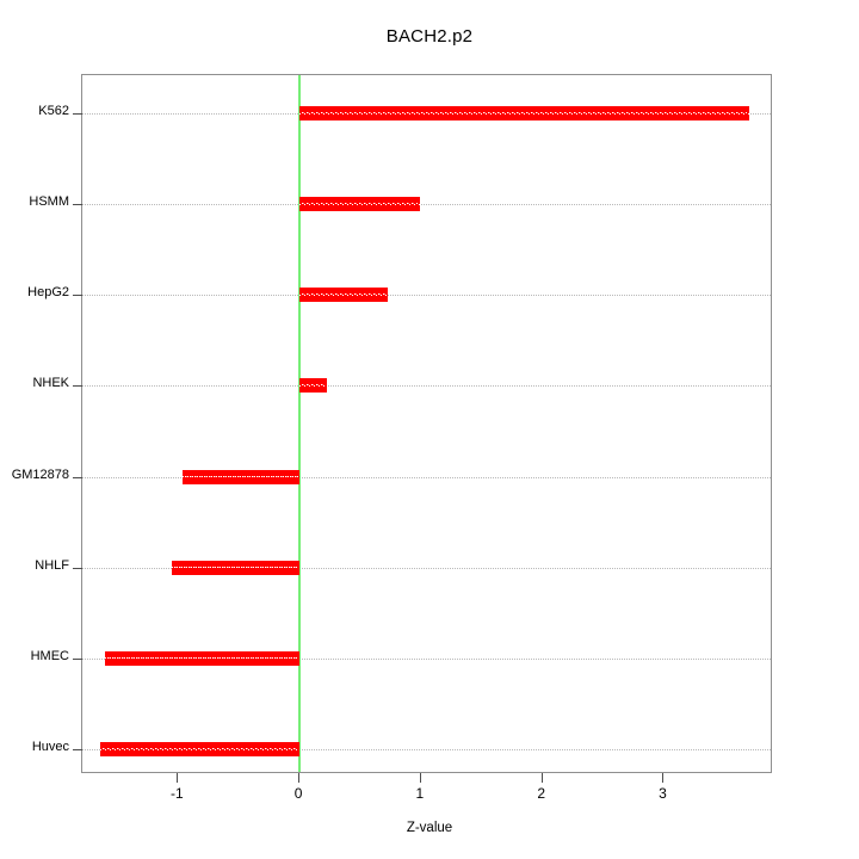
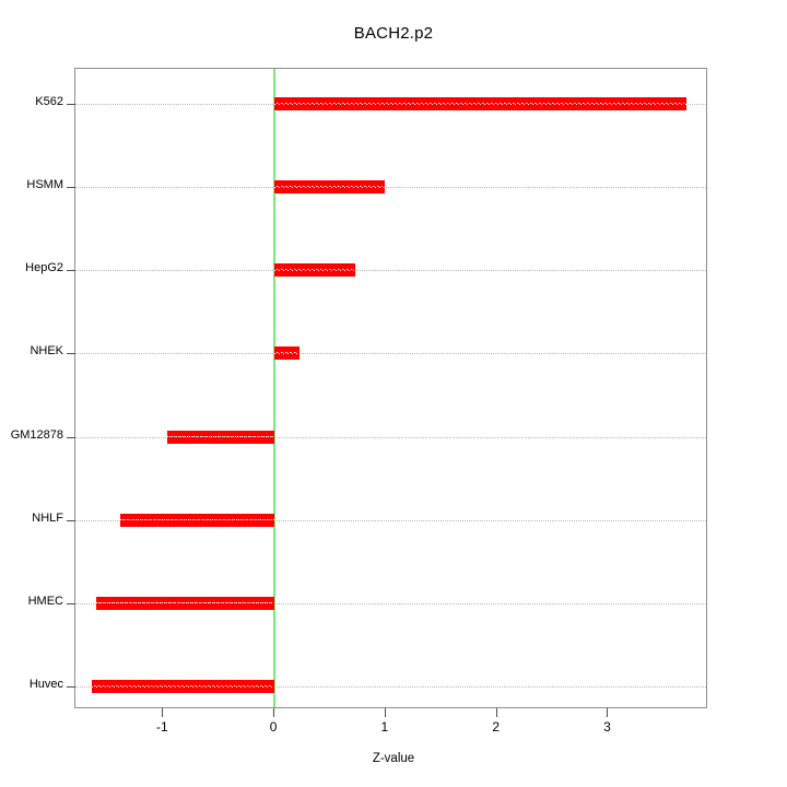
NHLF: -1.05 -> -1.39
